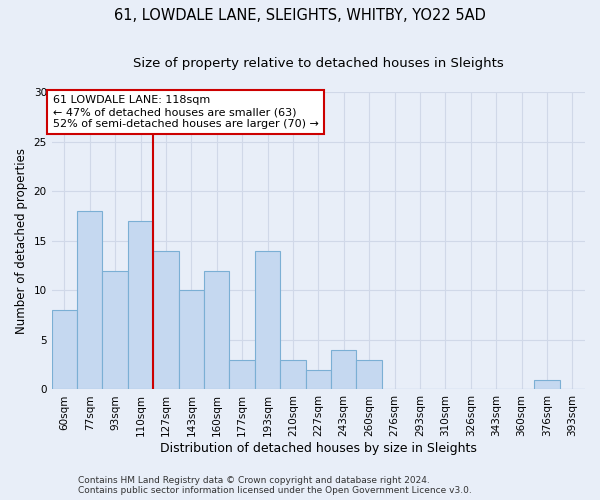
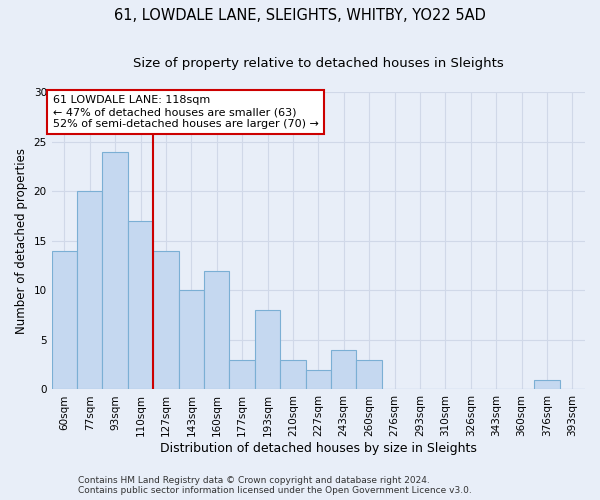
60sqm: 8 -> 14
77sqm: 18 -> 20
93sqm: 12 -> 24
193sqm: 14 -> 8
